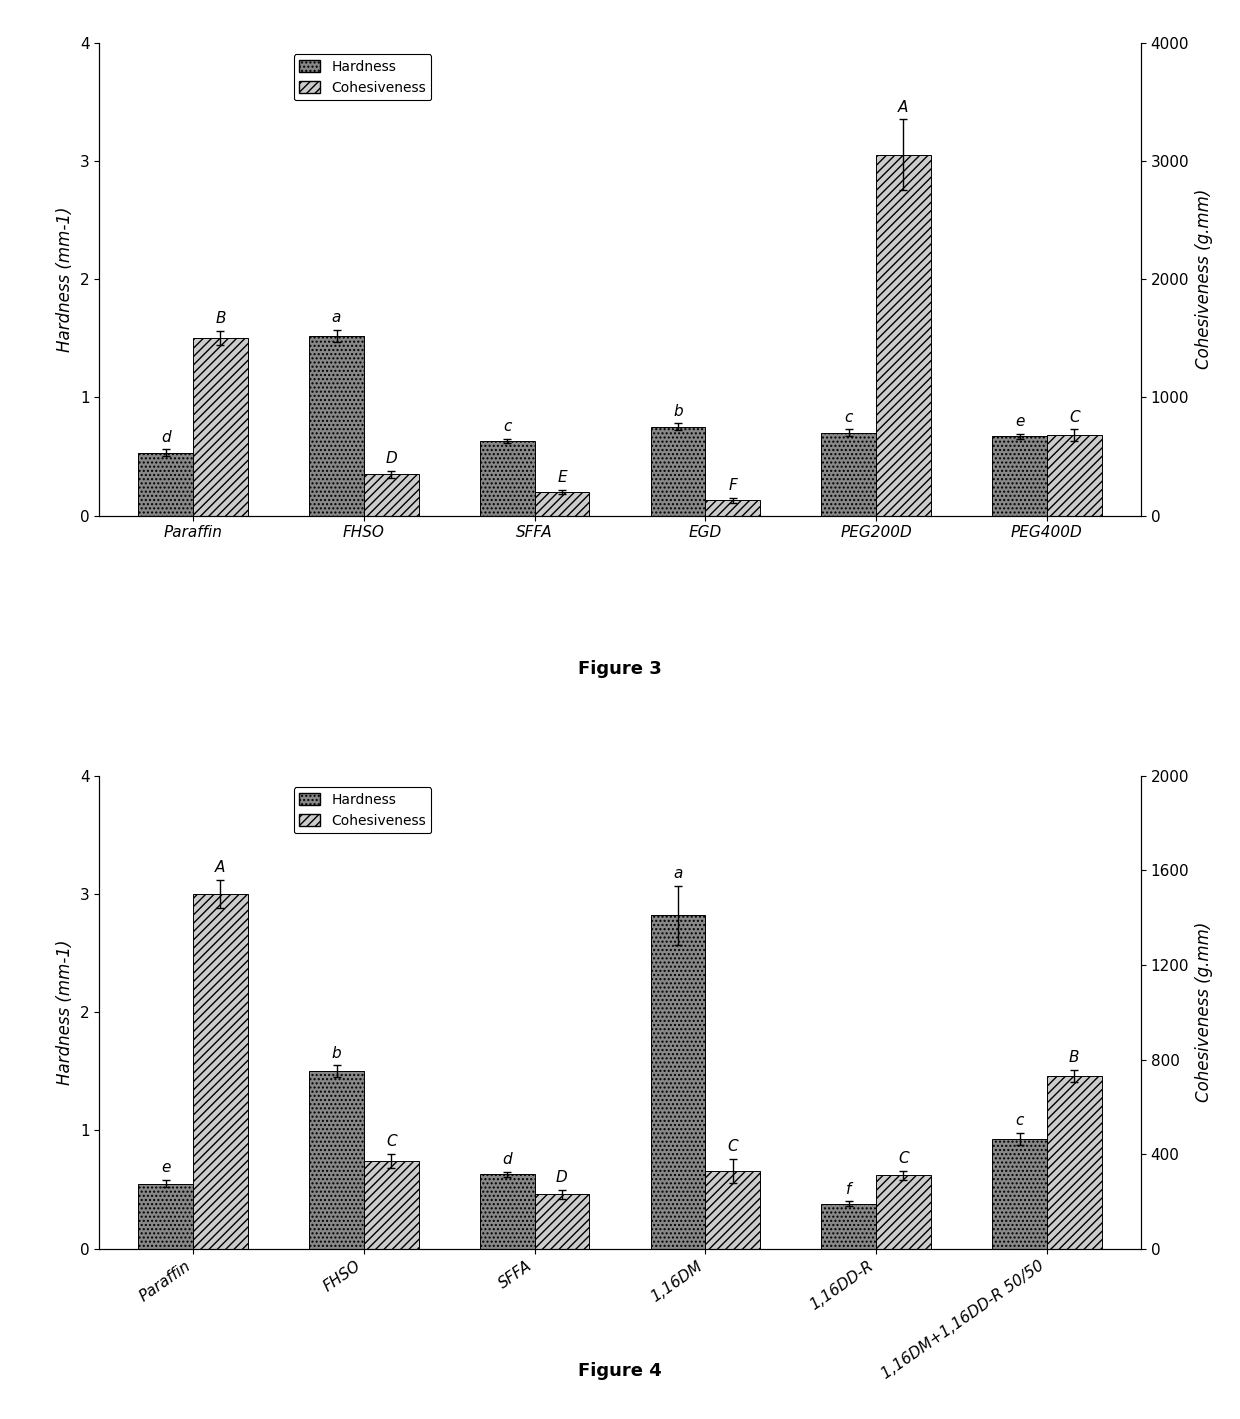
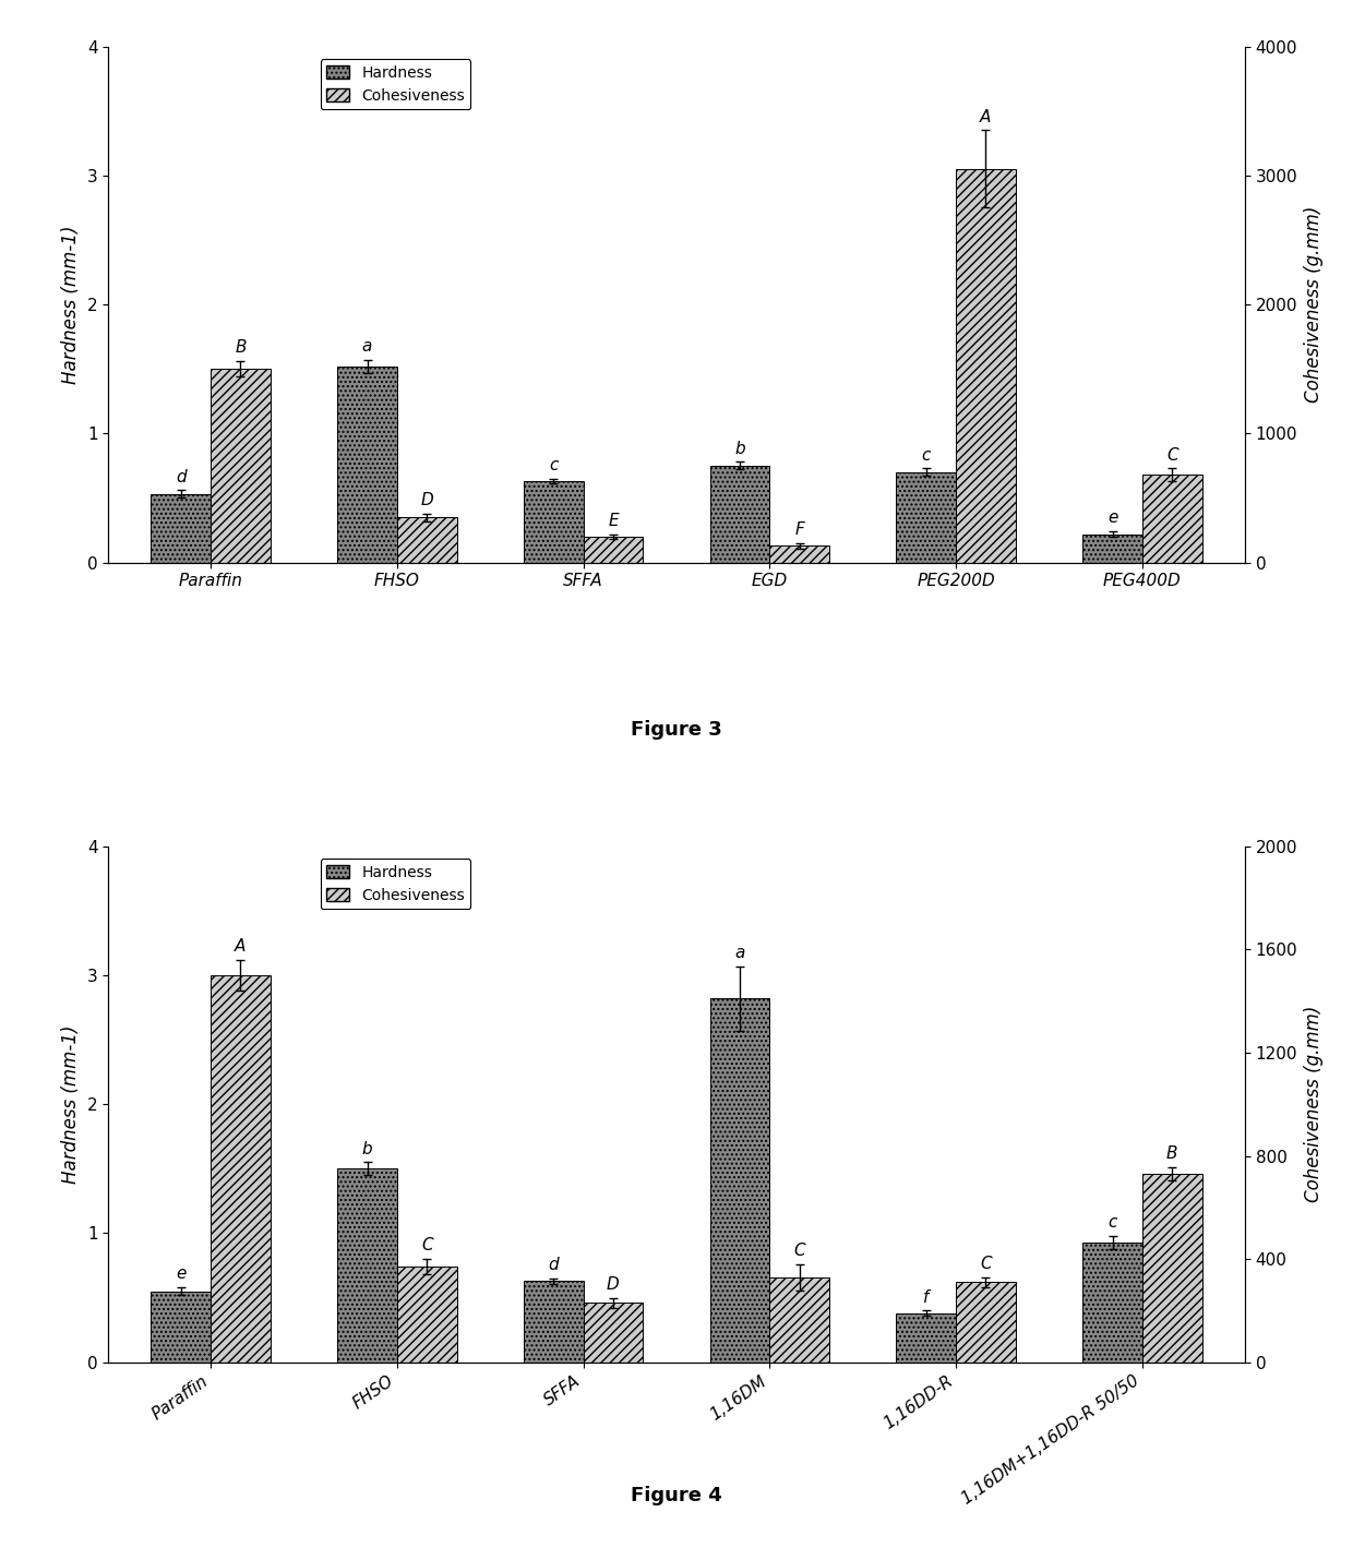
Hardness/PEG400D: 0.67 -> 0.22
